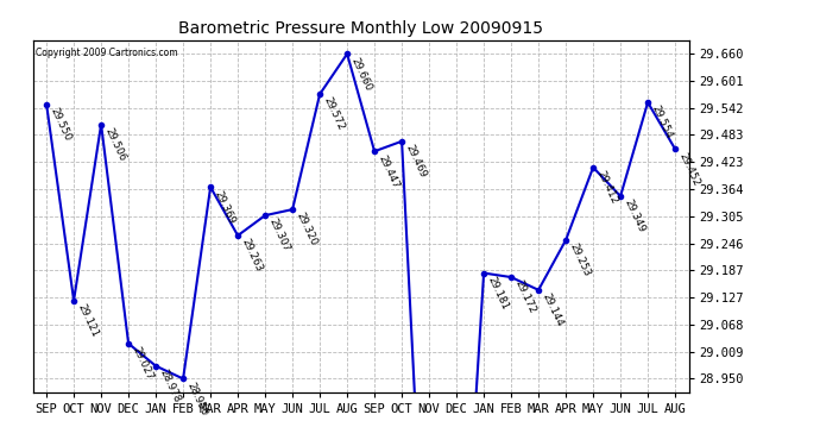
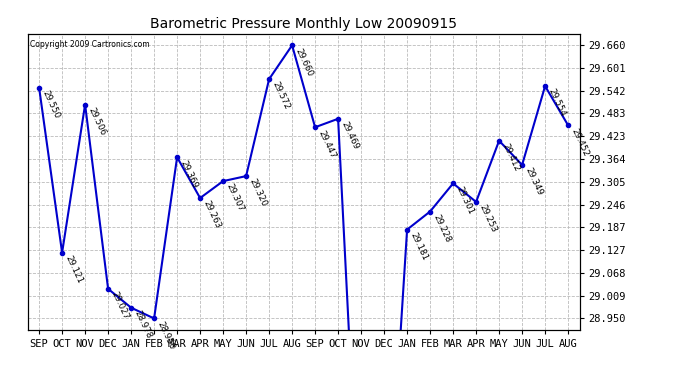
FEB: 29.172 -> 29.228
MAR: 29.144 -> 29.301
